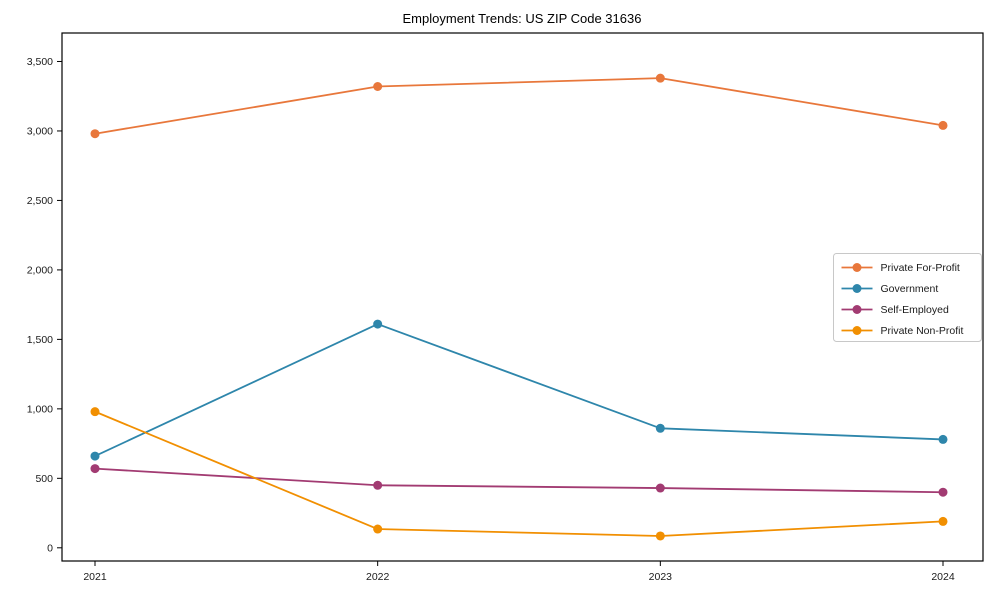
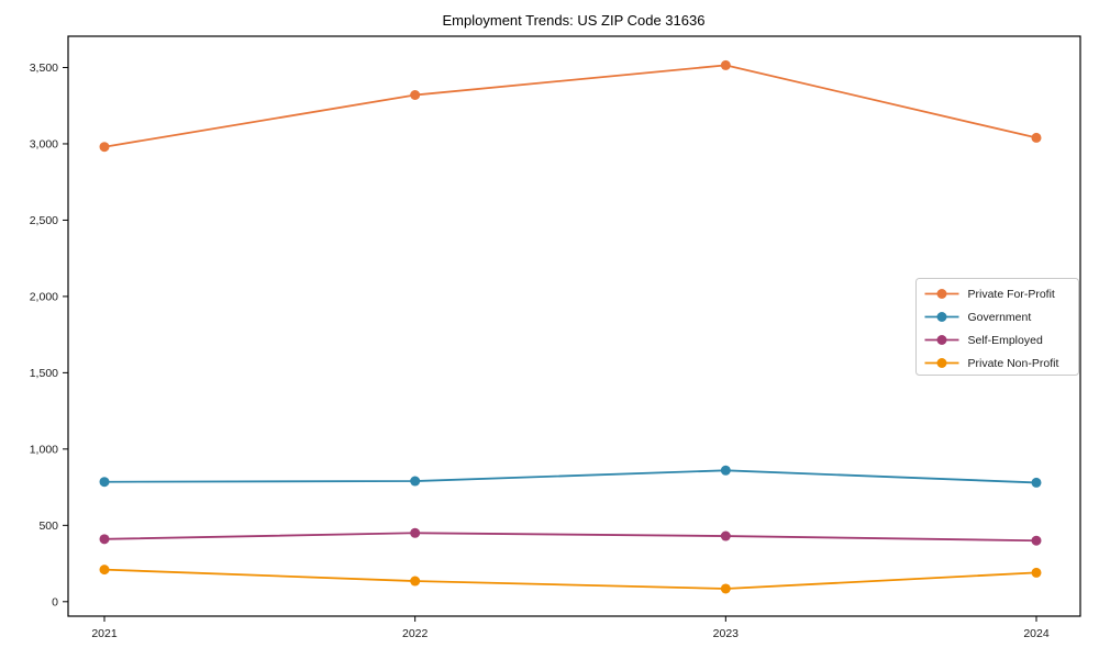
Government/2021: 660 -> 780
Self-Employed/2021: 570 -> 410
Private Non-Profit/2021: 980 -> 210
Government/2022: 1610 -> 790
Private For-Profit/2023: 3380 -> 3520
